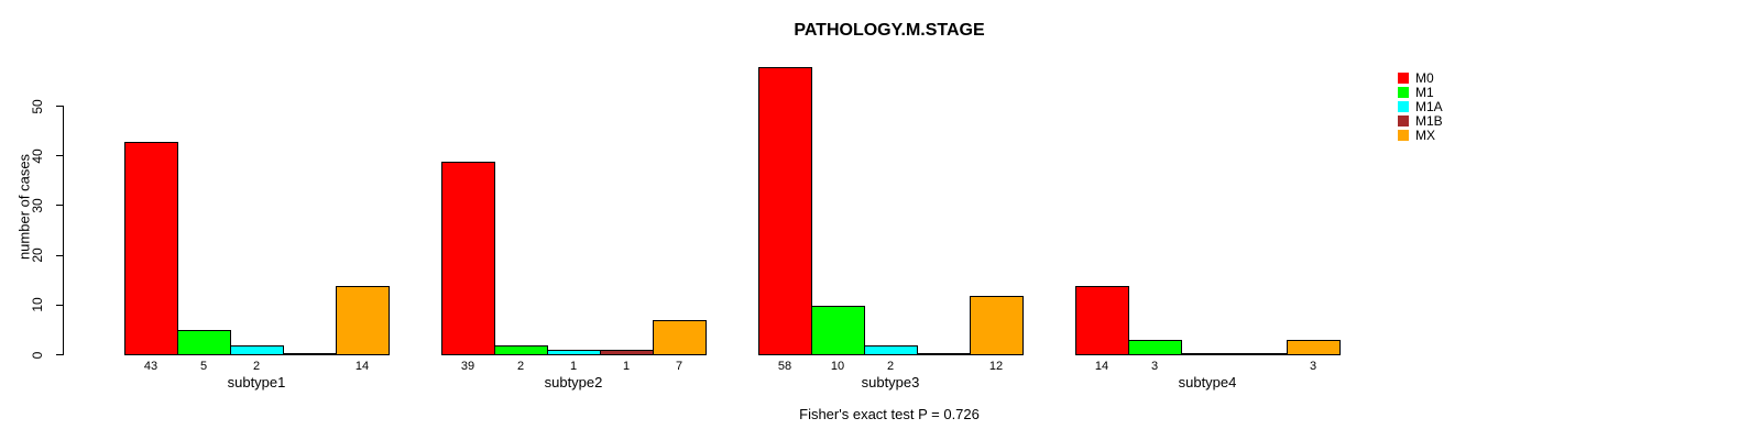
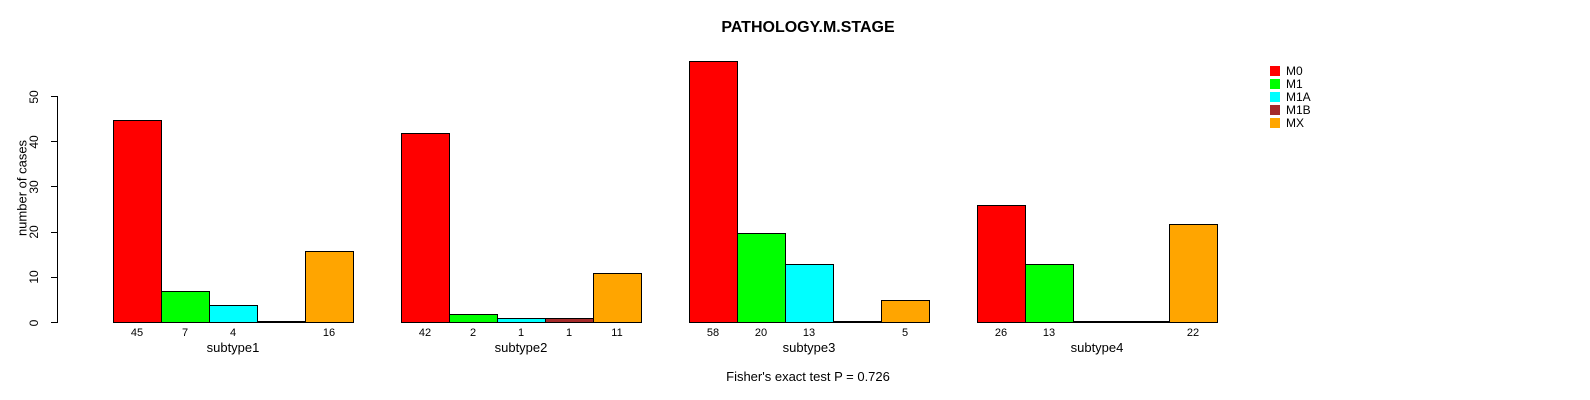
M0/subtype1: 43 -> 45
M1/subtype1: 5 -> 7
M1A/subtype1: 2 -> 4
MX/subtype1: 14 -> 16
M0/subtype2: 39 -> 42
MX/subtype2: 7 -> 11
M1/subtype3: 10 -> 20
M1A/subtype3: 2 -> 13
MX/subtype3: 12 -> 5
M0/subtype4: 14 -> 26
M1/subtype4: 3 -> 13
MX/subtype4: 3 -> 22
